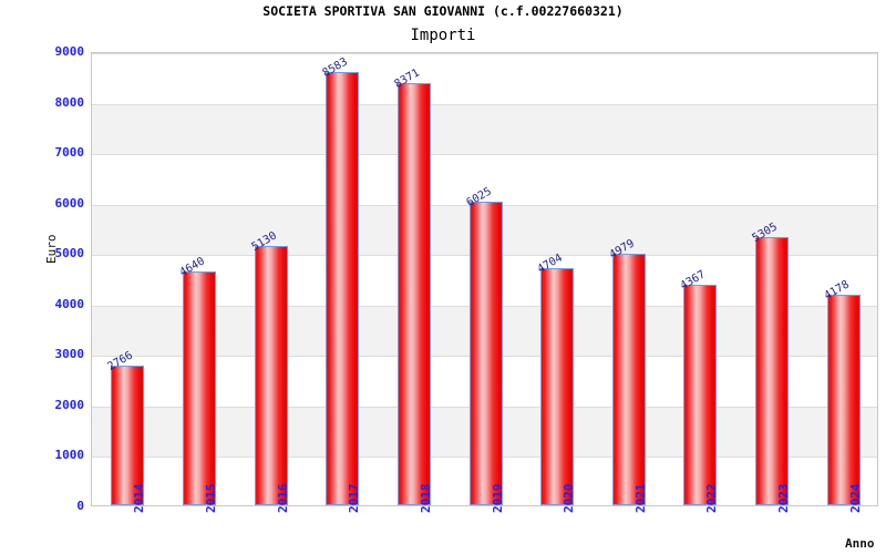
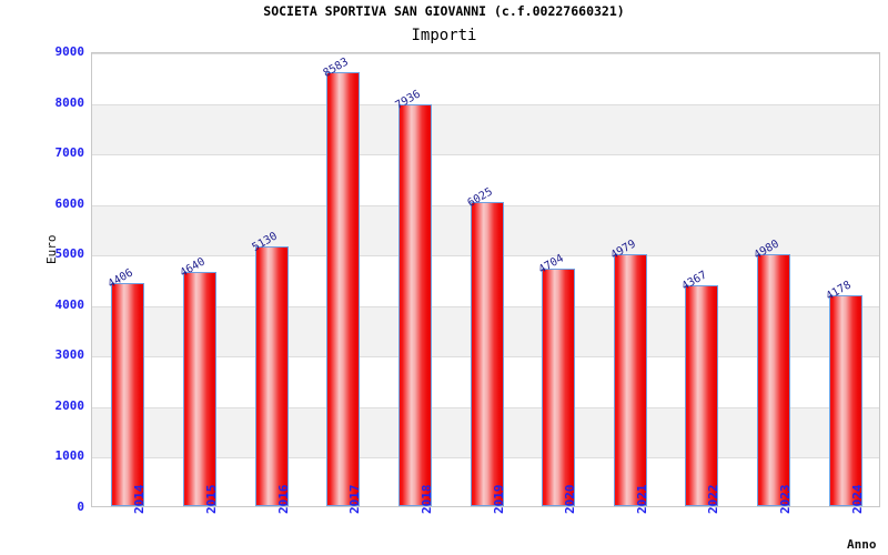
2014: 2766 -> 4406
2018: 8371 -> 7936
2023: 5305 -> 4980
